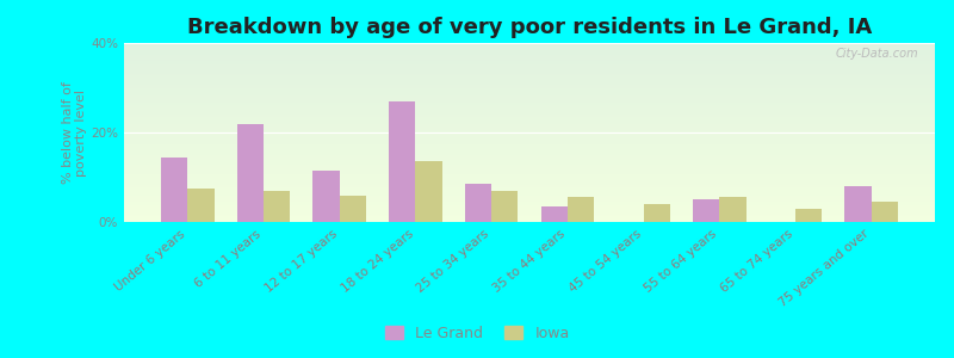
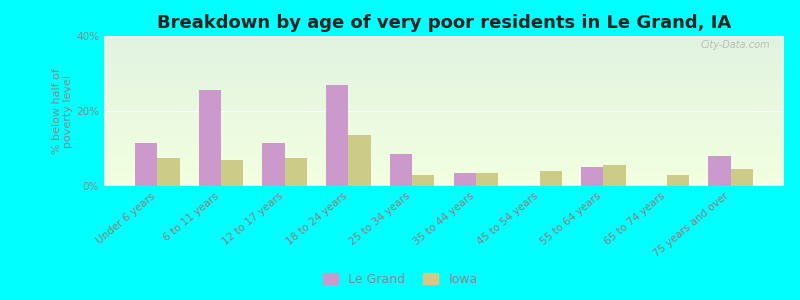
Le Grand/Under 6 years: 14.5% -> 11.5%
Le Grand/6 to 11 years: 22.0% -> 25.5%
Iowa/12 to 17 years: 6.0% -> 7.5%
Iowa/25 to 34 years: 7.0% -> 3.0%
Iowa/35 to 44 years: 5.5% -> 3.5%
